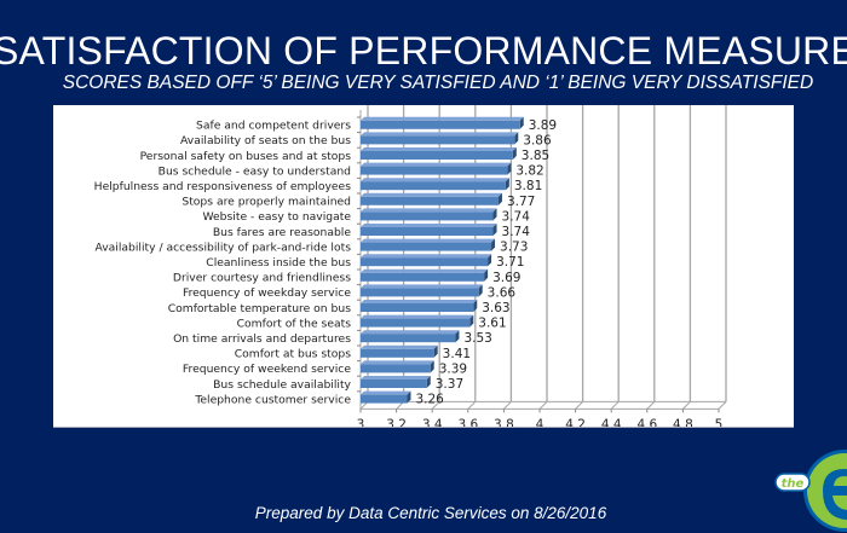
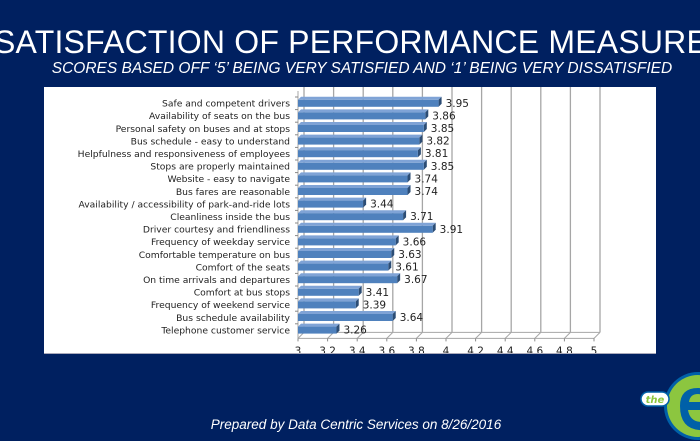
Safe and competent drivers: 3.89 -> 3.95
Stops are properly maintained: 3.77 -> 3.85
Availability / accessibility of park-and-ride lots: 3.73 -> 3.44
Driver courtesy and friendliness: 3.69 -> 3.91
On time arrivals and departures: 3.53 -> 3.67
Bus schedule availability: 3.37 -> 3.64
